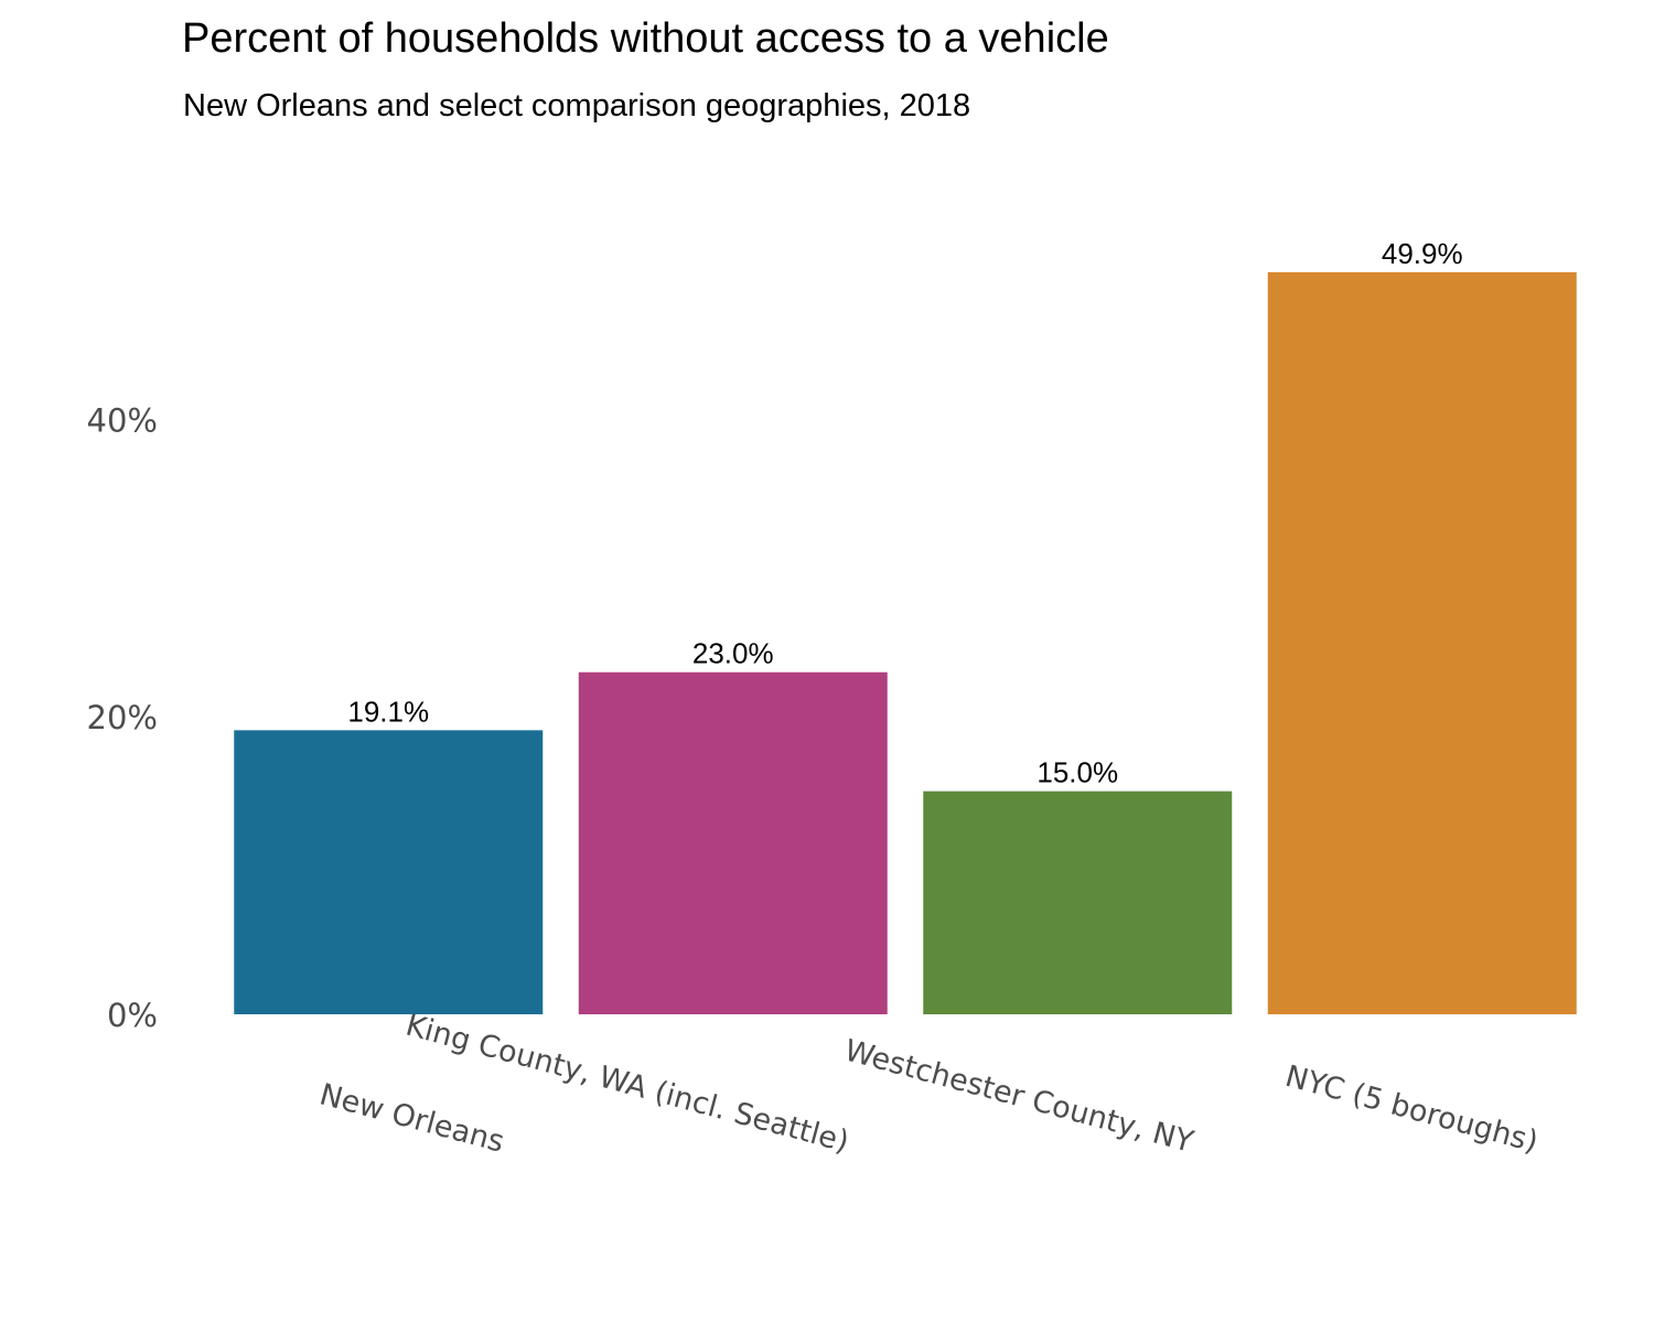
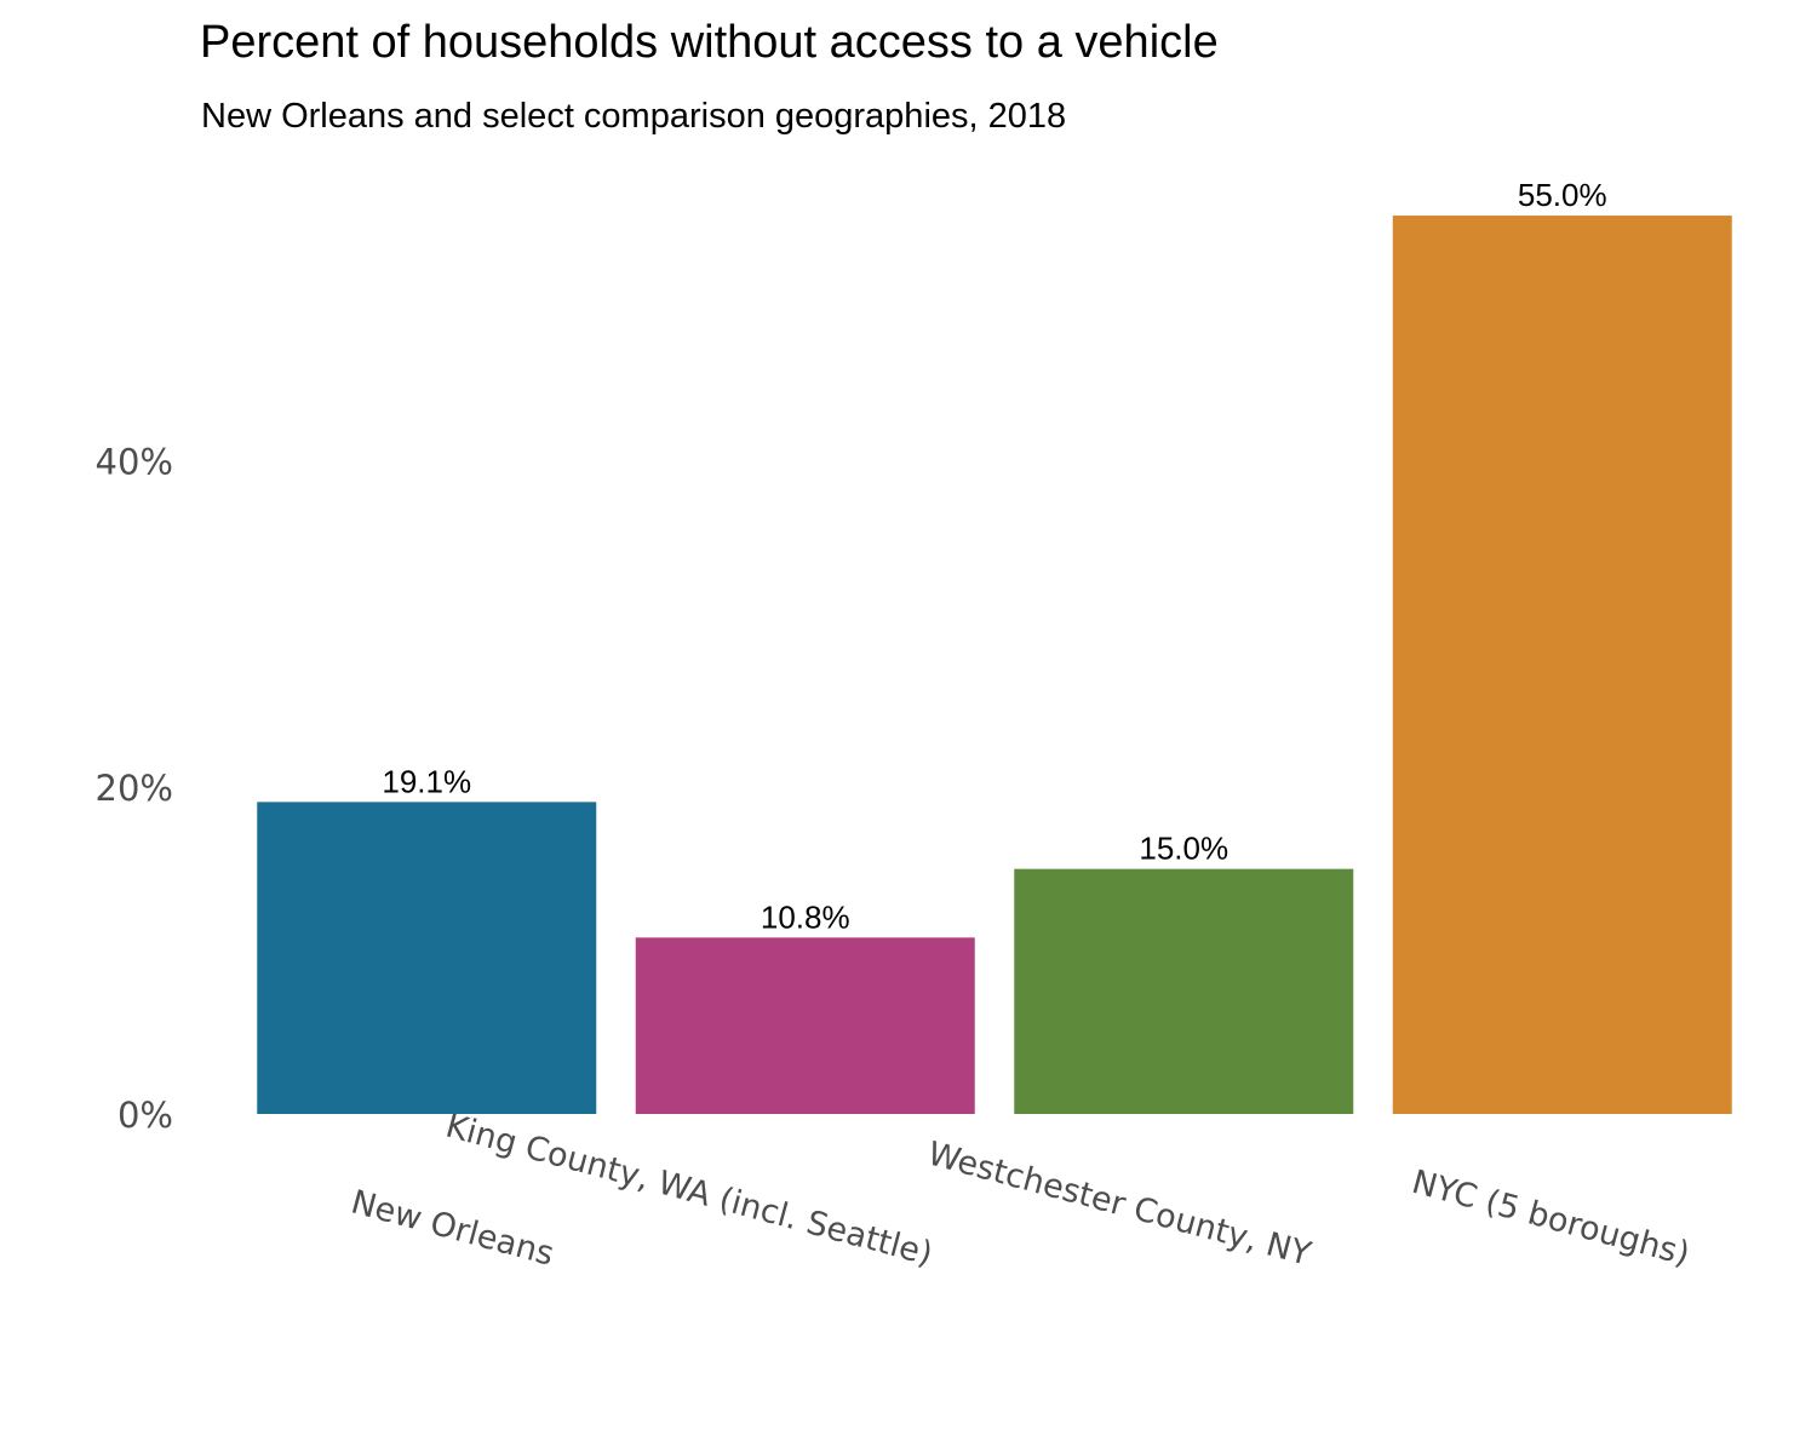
King County, WA (incl. Seattle): 23.0% -> 10.8%
NYC (5 boroughs): 49.9% -> 55.0%
